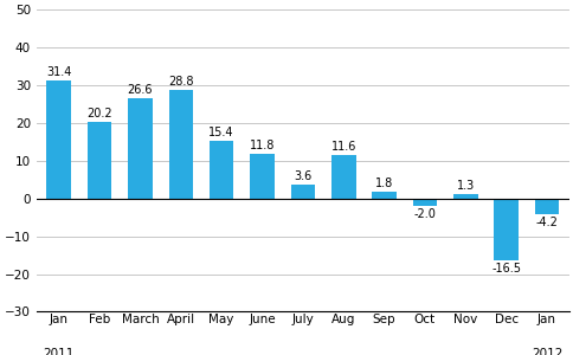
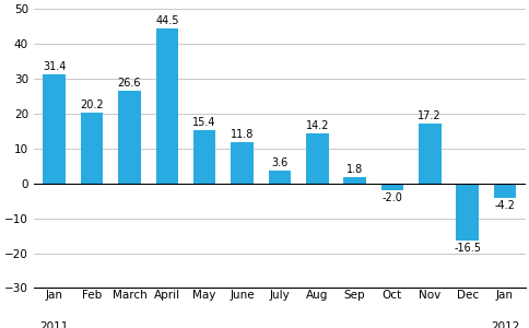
April: 28.8 -> 44.5
Aug: 11.6 -> 14.2
Nov: 1.3 -> 17.2
